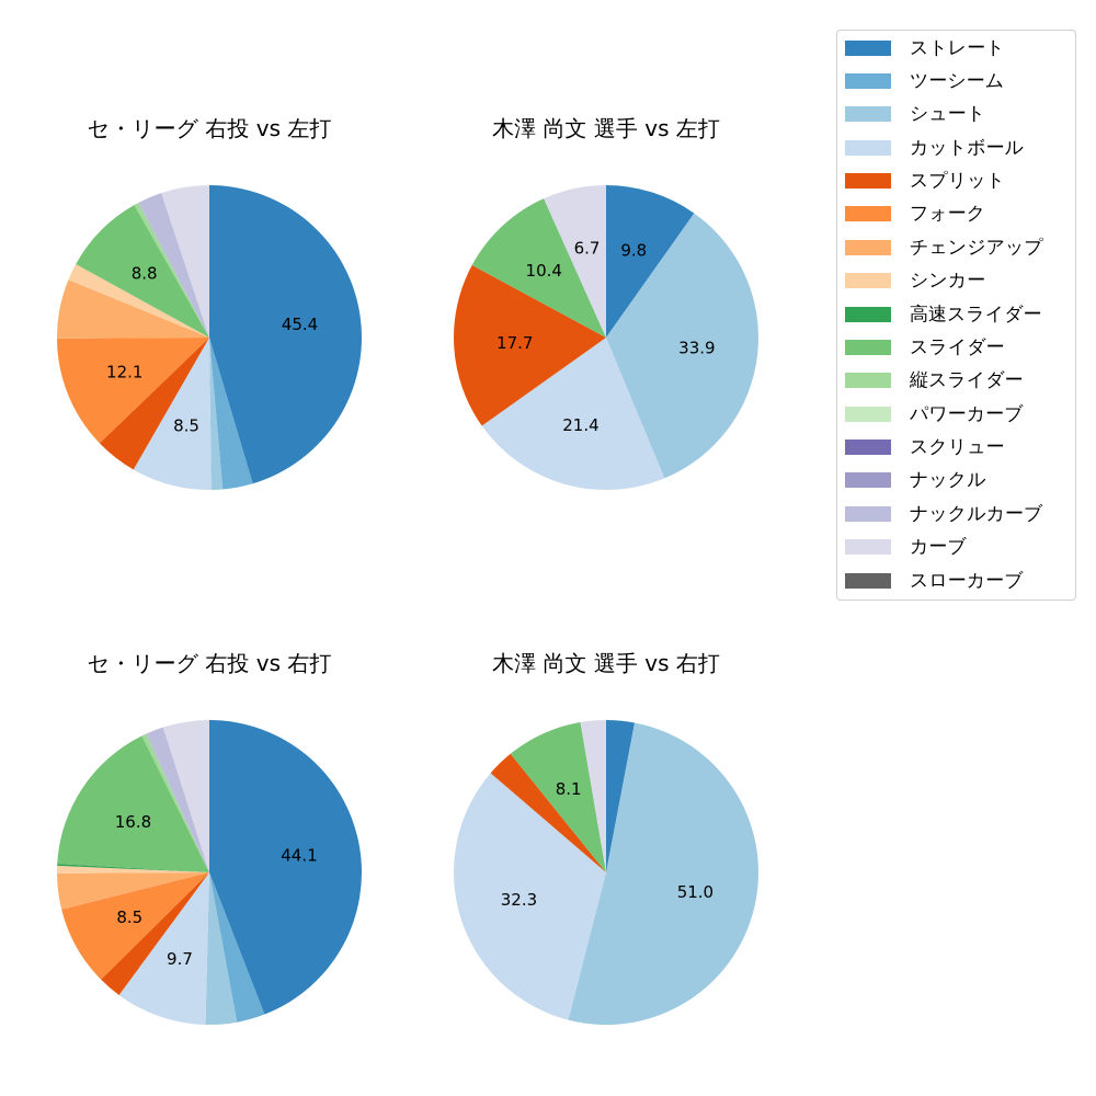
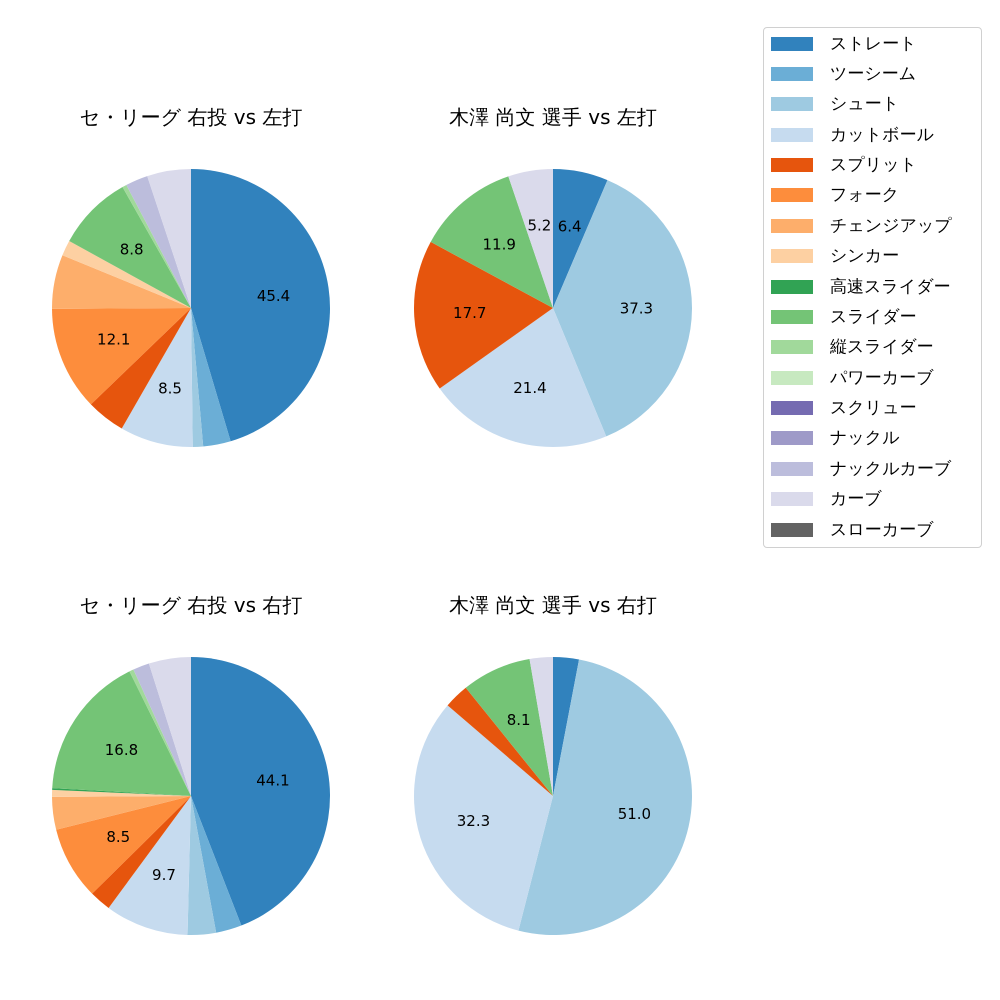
木澤 尚文 選手 vs 左打/ストレート: 9.8 -> 6.4
木澤 尚文 選手 vs 左打/シュート: 33.9 -> 37.3
木澤 尚文 選手 vs 左打/スライダー: 10.4 -> 11.9
木澤 尚文 選手 vs 左打/カーブ: 6.7 -> 5.2
